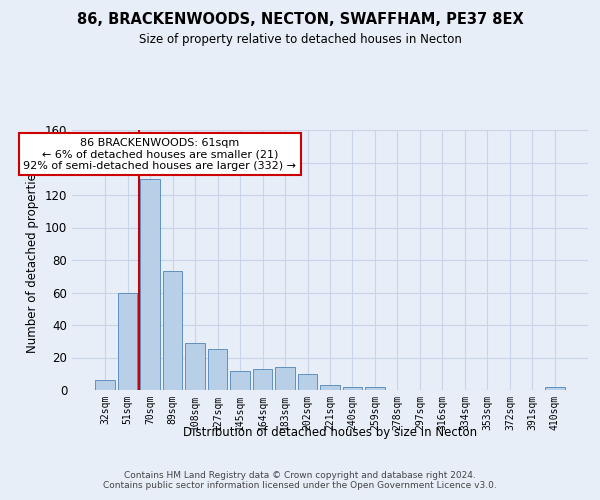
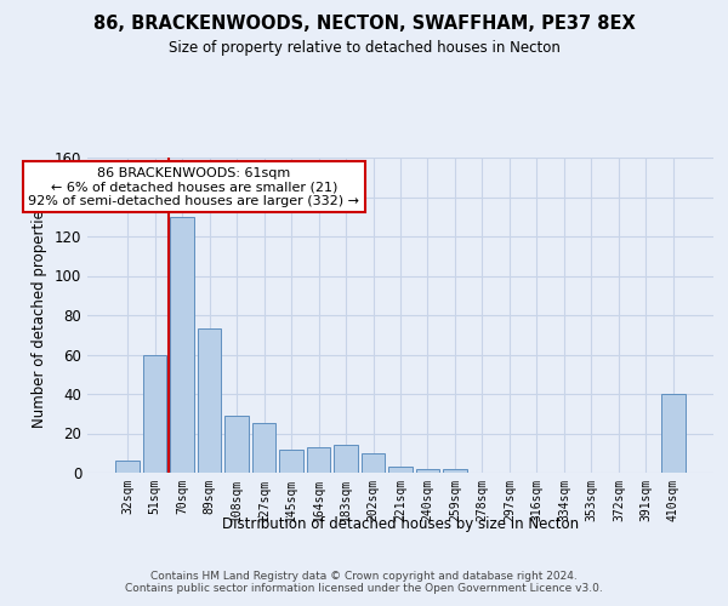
410sqm: 2 -> 40
